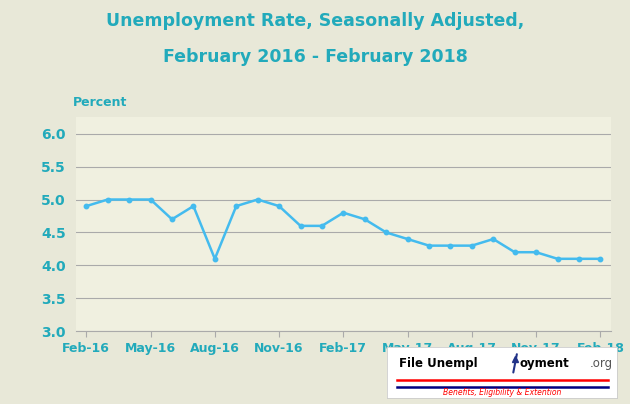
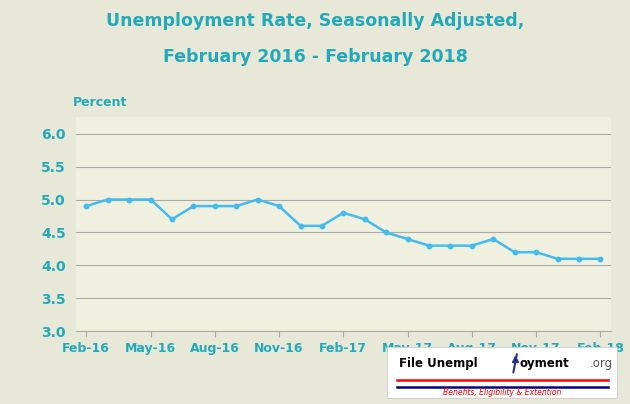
Aug-16: 4.1 -> 4.9
